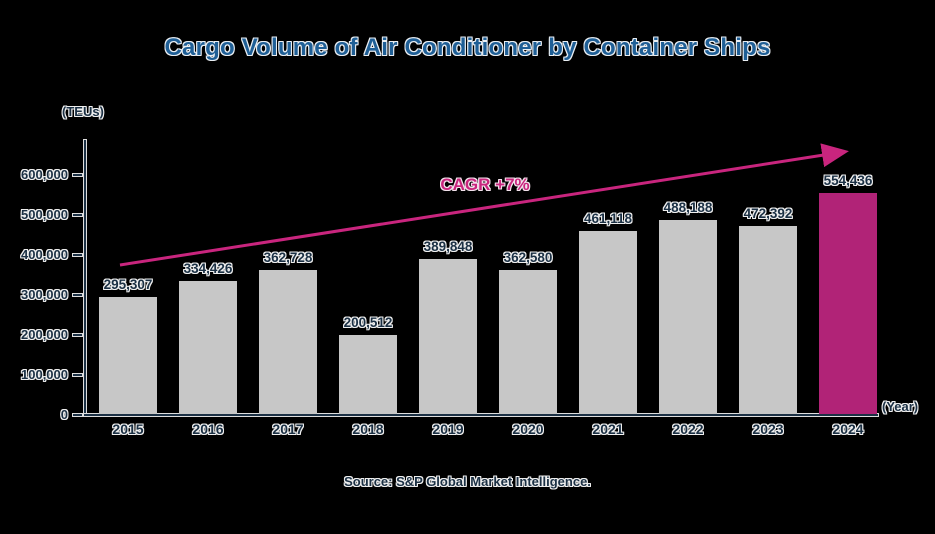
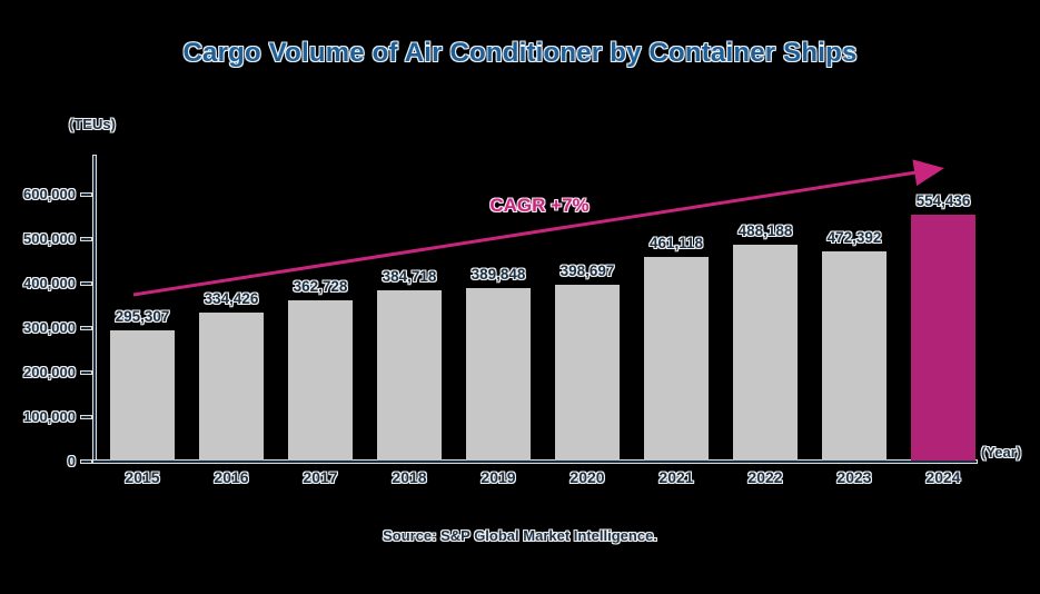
2018: 200,512 -> 384,718
2020: 362,580 -> 398,697
